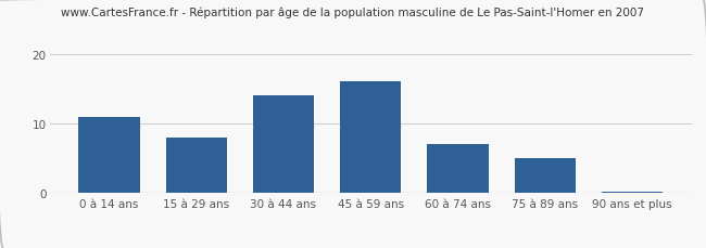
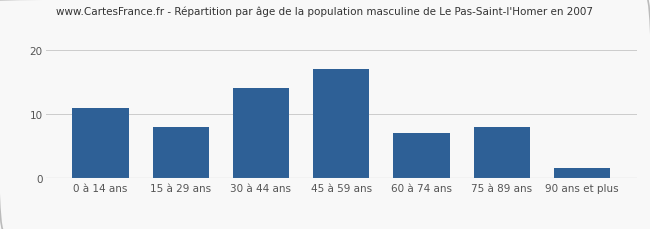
45 à 59 ans: 16.0 -> 17.0
75 à 89 ans: 5.0 -> 8.0
90 ans et plus: 0.2 -> 1.6
